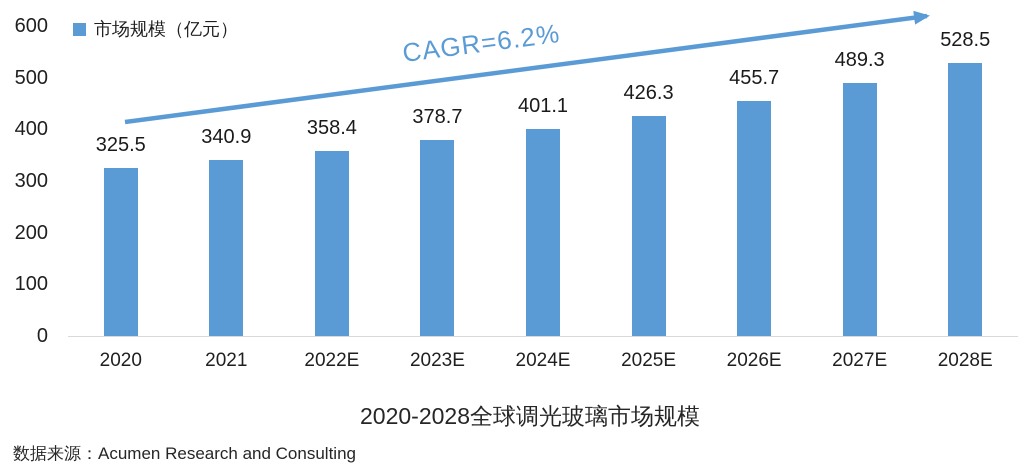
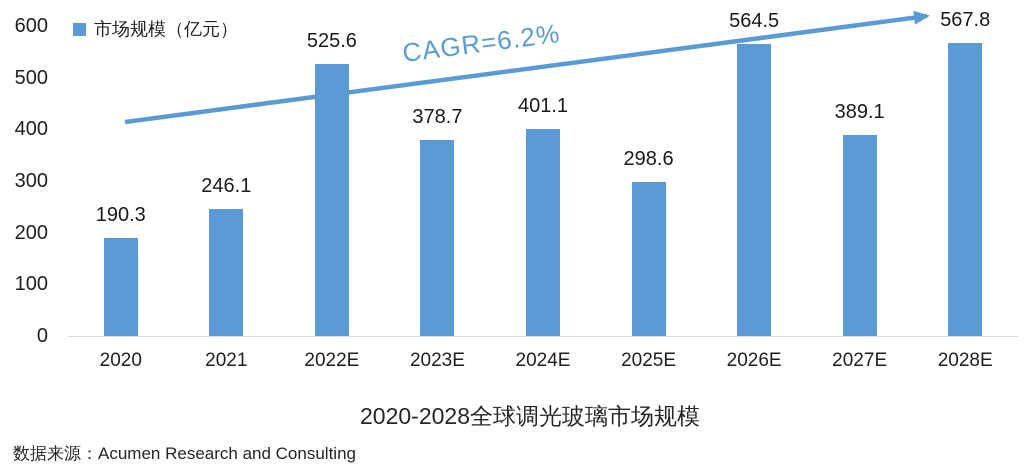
2020: 325.5 -> 190.3
2021: 340.9 -> 246.1
2022E: 358.4 -> 525.6
2025E: 426.3 -> 298.6
2026E: 455.7 -> 564.5
2027E: 489.3 -> 389.1
2028E: 528.5 -> 567.8
